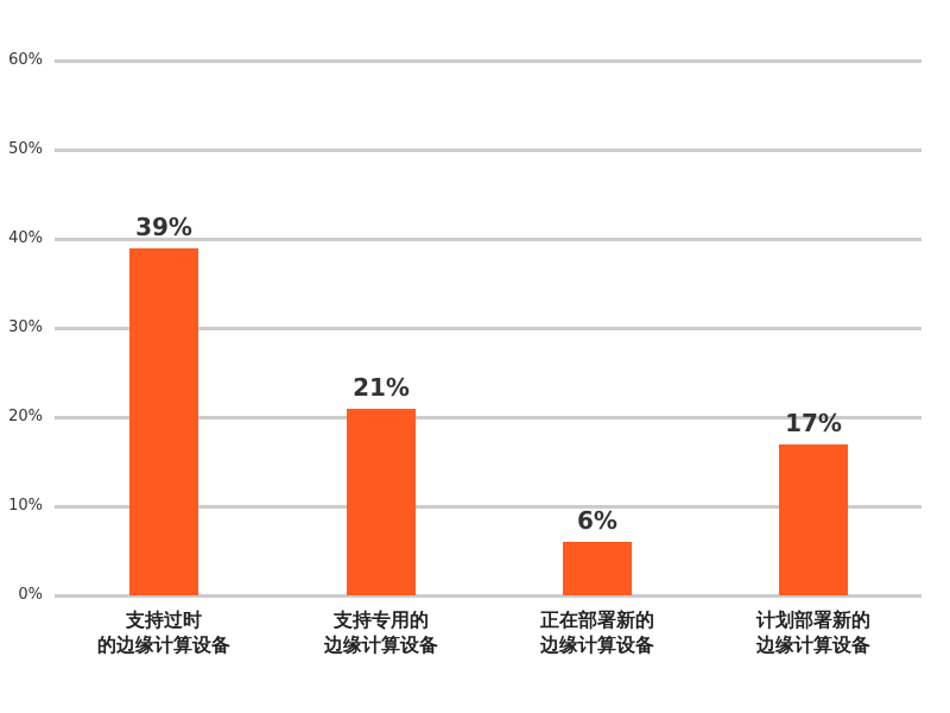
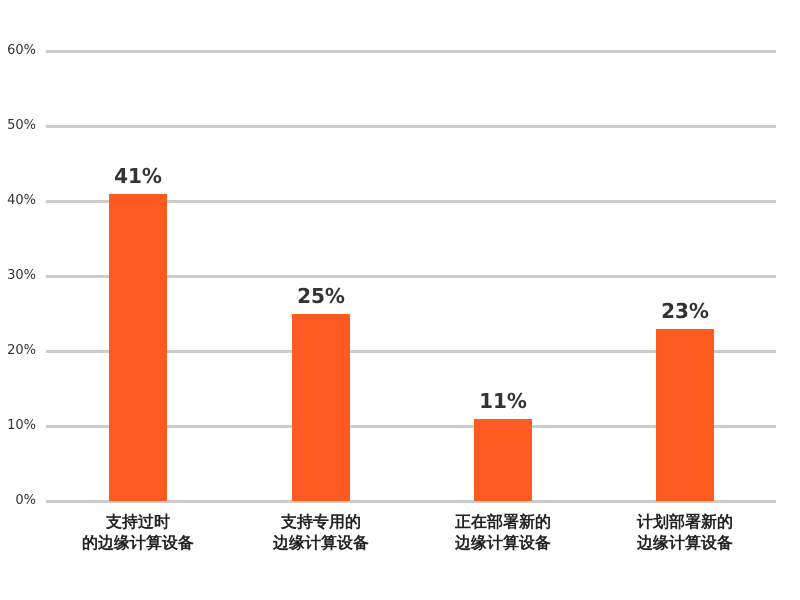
支持过时的边缘计算设备: 39% -> 41%
支持专用的边缘计算设备: 21% -> 25%
正在部署新的边缘计算设备: 6% -> 11%
计划部署新的边缘计算设备: 17% -> 23%
